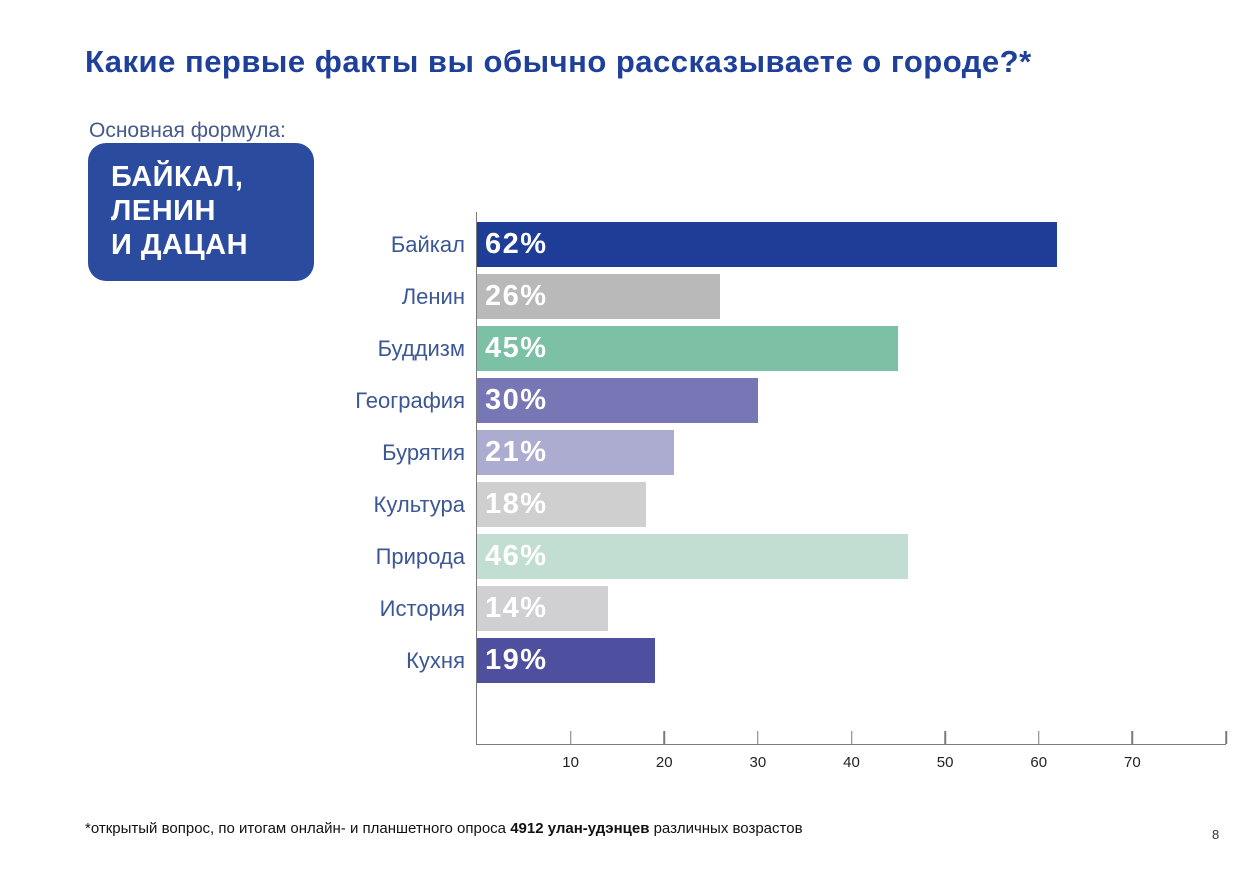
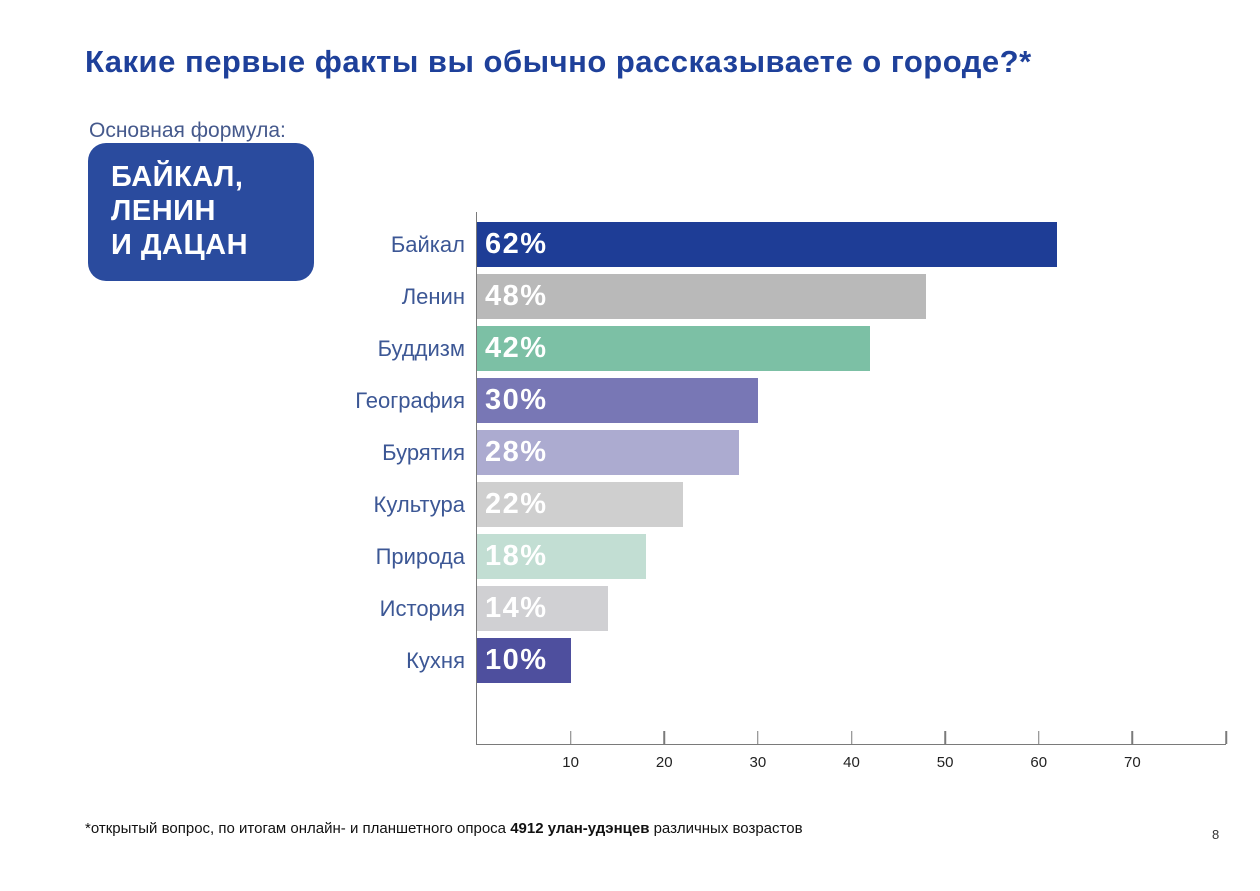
Ленин: 26% -> 48%
Буддизм: 45% -> 42%
Бурятия: 21% -> 28%
Культура: 18% -> 22%
Природа: 46% -> 18%
Кухня: 19% -> 10%
